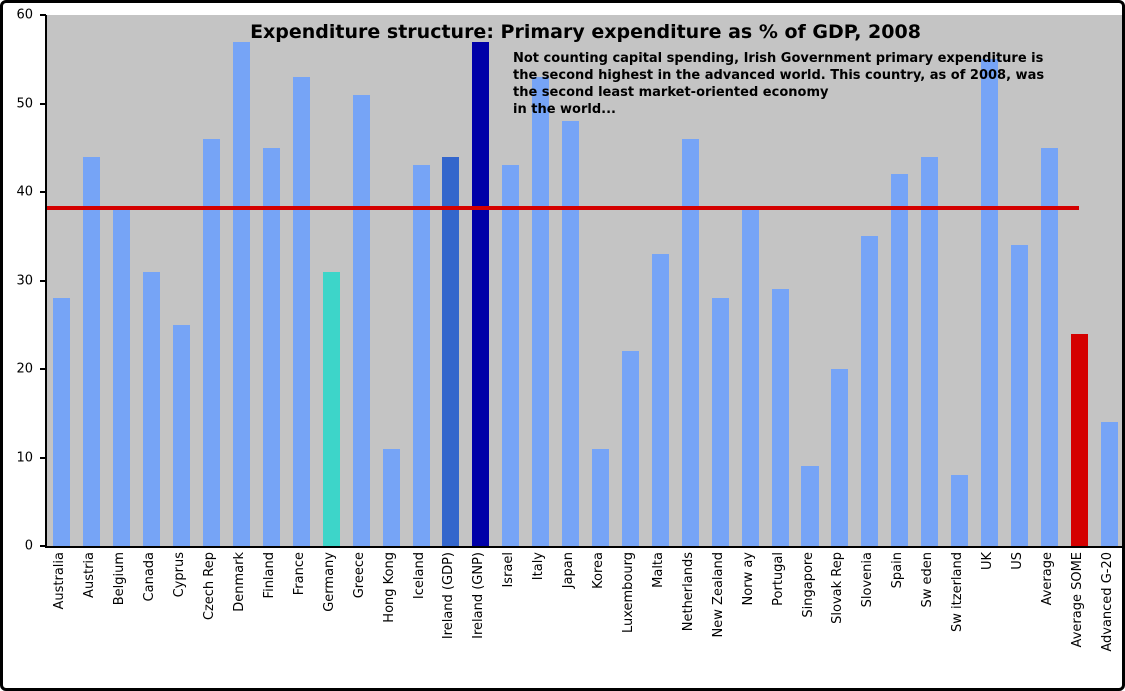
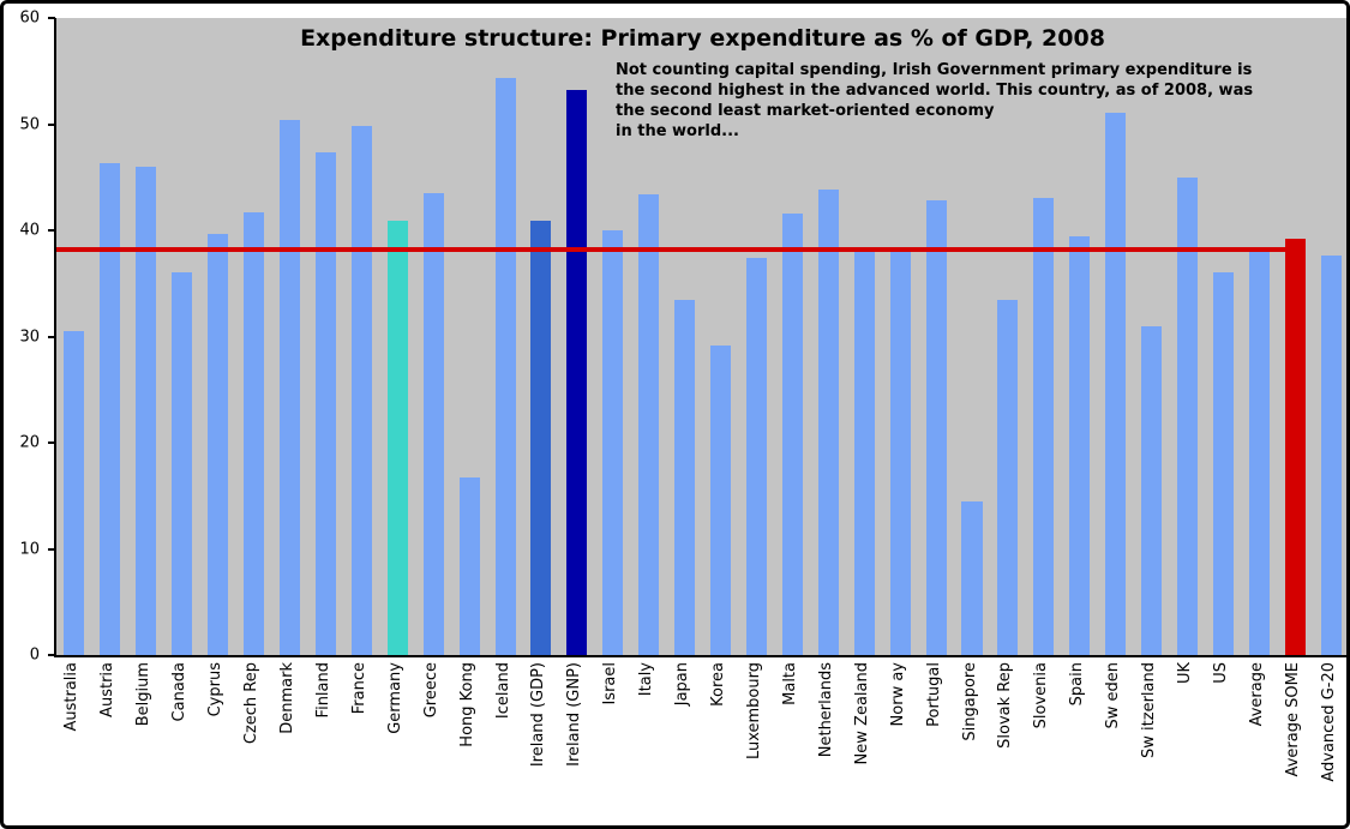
Australia: 28 -> 30
Austria: 44 -> 46
Belgium: 38 -> 46
Canada: 31 -> 36
Cyprus: 25 -> 40
Czech Rep: 46 -> 42
Denmark: 57 -> 50
Finland: 45 -> 47
France: 53 -> 50
Germany: 31 -> 41
Greece: 51 -> 44
Hong Kong: 11 -> 17
Iceland: 43 -> 54
Ireland (GDP): 44 -> 41
Ireland (GNP): 57 -> 53
Israel: 43 -> 40
Italy: 53 -> 43
Japan: 48 -> 33
Korea: 11 -> 29
Luxembourg: 22 -> 37
Malta: 33 -> 42
Netherlands: 46 -> 44
New Zealand: 28 -> 38
Portugal: 29 -> 43
Singapore: 9 -> 14
Slovak Rep: 20 -> 34
Slovenia: 35 -> 43
Spain: 42 -> 39
Sw eden: 44 -> 51
Sw itzerland: 8 -> 31
UK: 55 -> 45
US: 34 -> 36
Average: 45 -> 38
Average SOME: 24 -> 39
Advanced G-20: 14 -> 38
